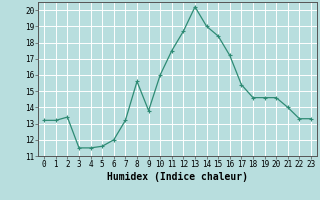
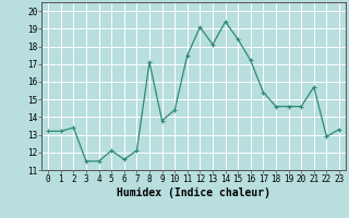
5: 11.6 -> 12.1
6: 12.0 -> 11.6
7: 13.2 -> 12.1
8: 15.6 -> 17.1
10: 16.0 -> 14.4
12: 18.7 -> 19.1
13: 20.2 -> 18.1
14: 19.0 -> 19.4
21: 14.0 -> 15.7
22: 13.3 -> 12.9
